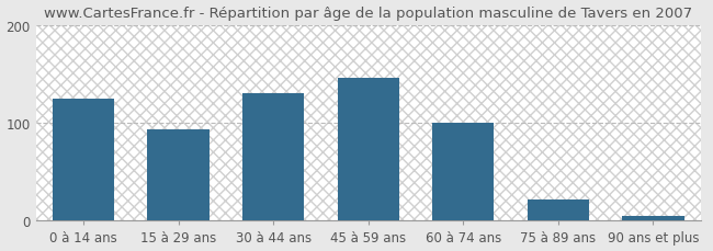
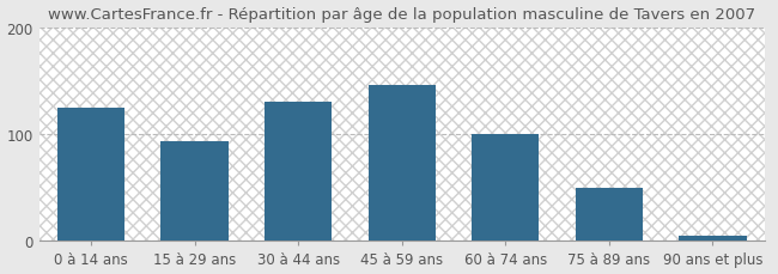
75 à 89 ans: 22 -> 50
